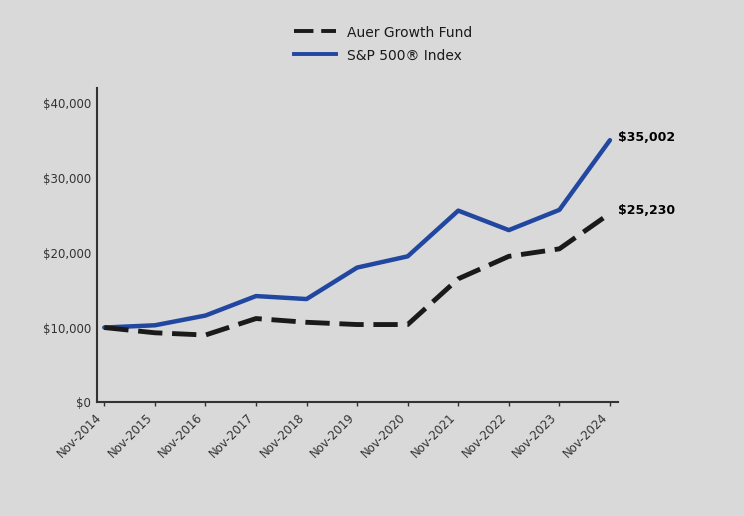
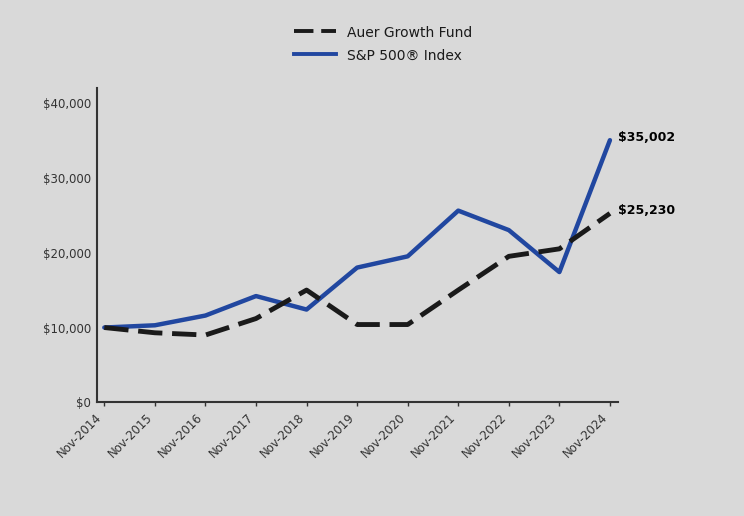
Auer Growth Fund/Nov-2018: $10,700 -> $15,000
S&P 500® Index/Nov-2018: $13,800 -> $12,400
Auer Growth Fund/Nov-2021: $16,500 -> $15,000
S&P 500® Index/Nov-2023: $25,700 -> $17,400
